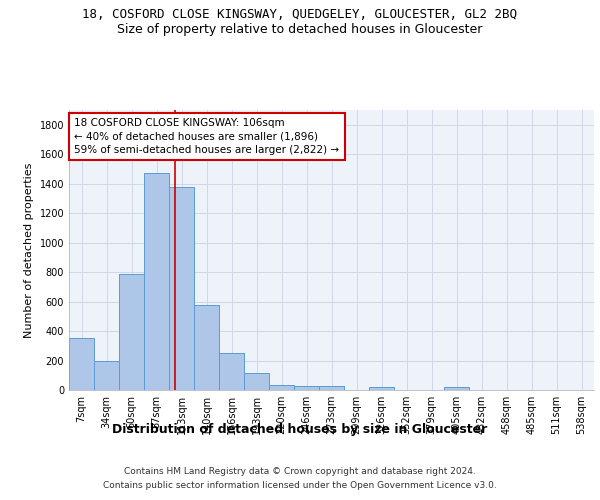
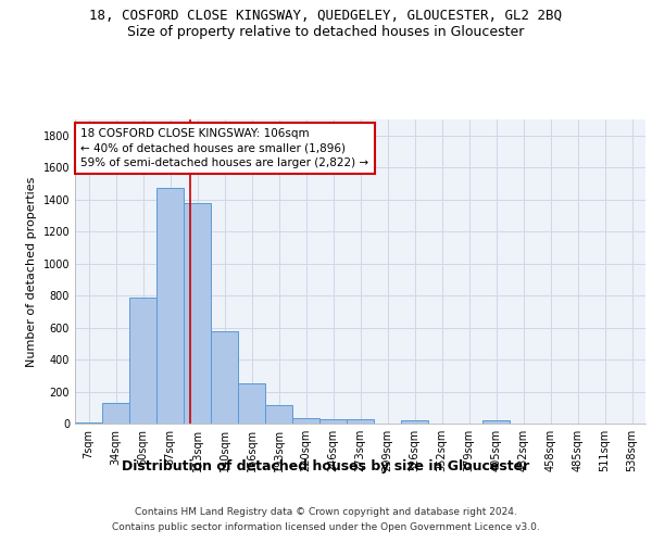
7sqm: 350 -> 10
34sqm: 200 -> 130
